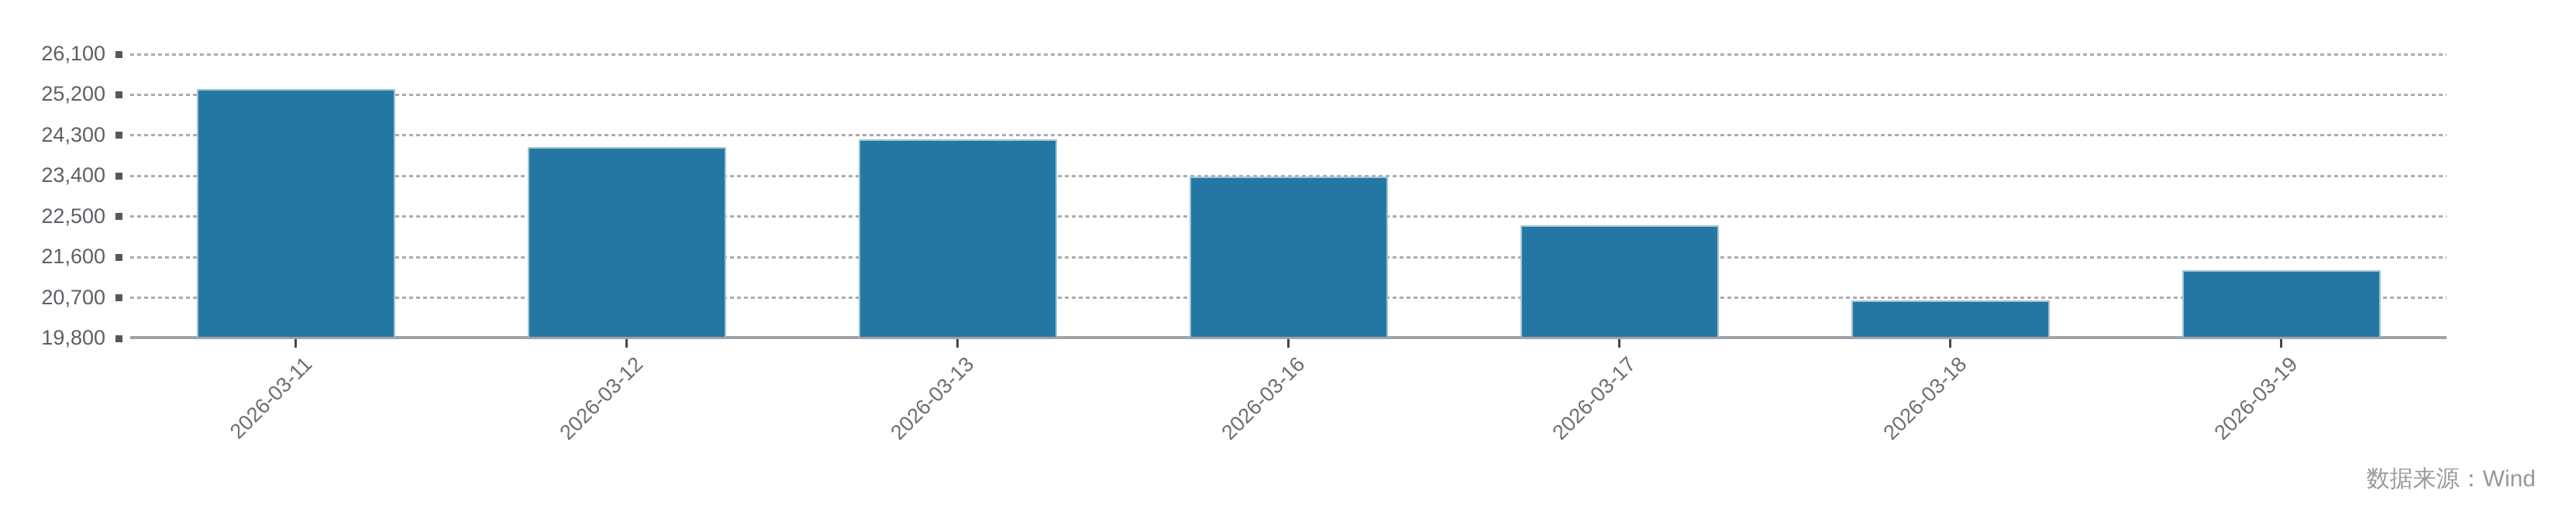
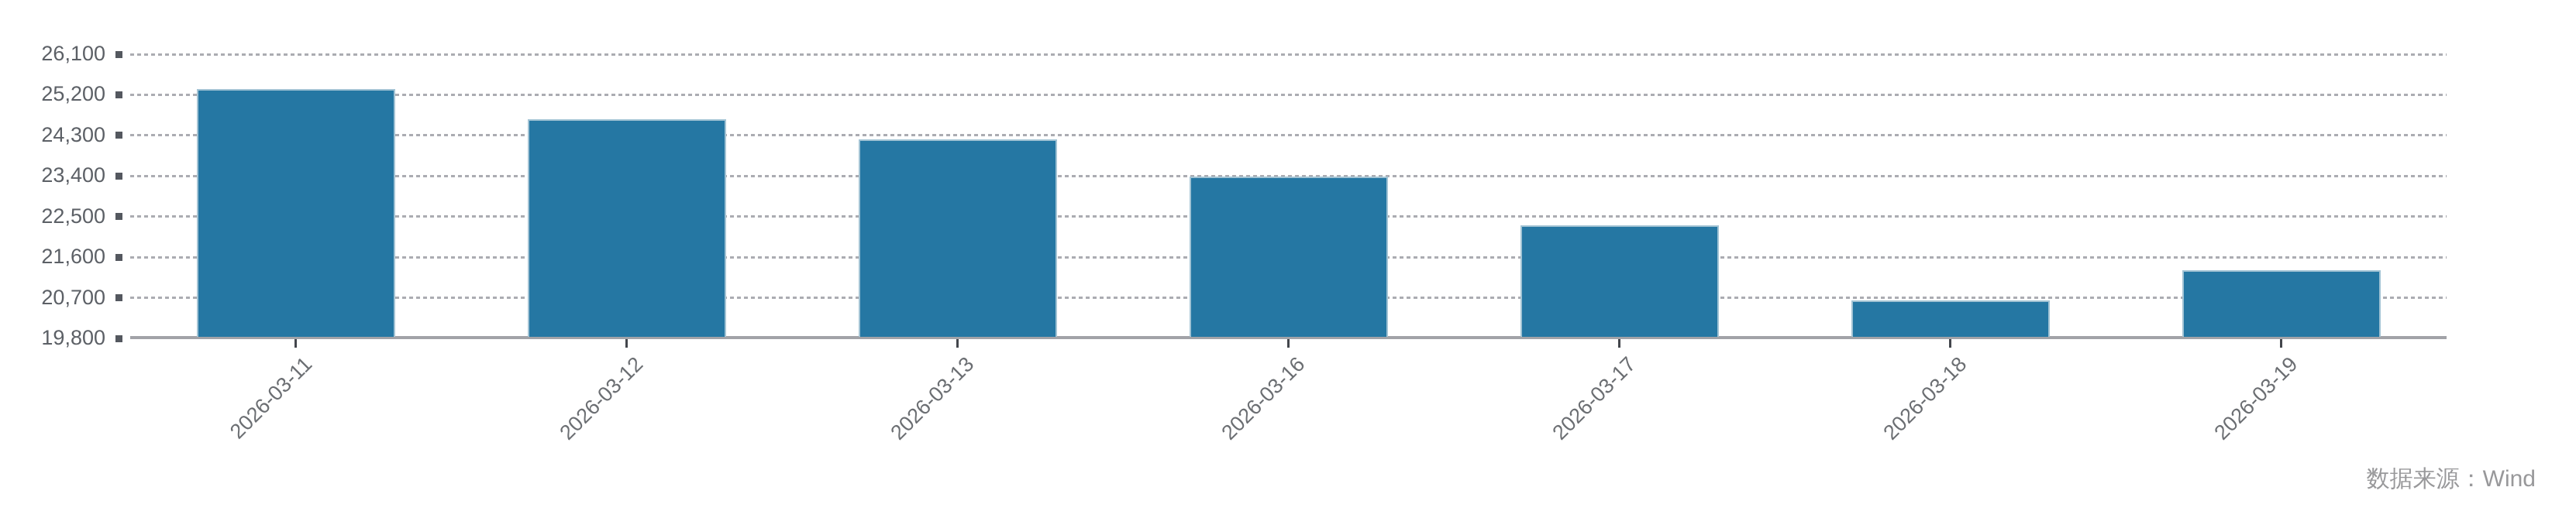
2026-03-12: 24000 -> 24600
